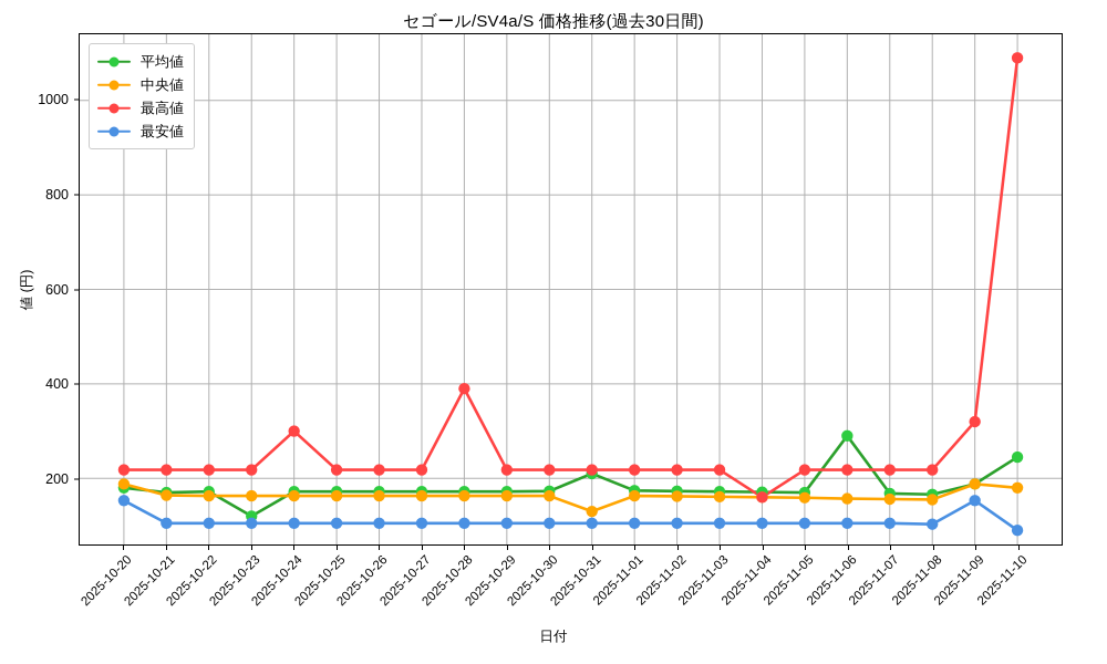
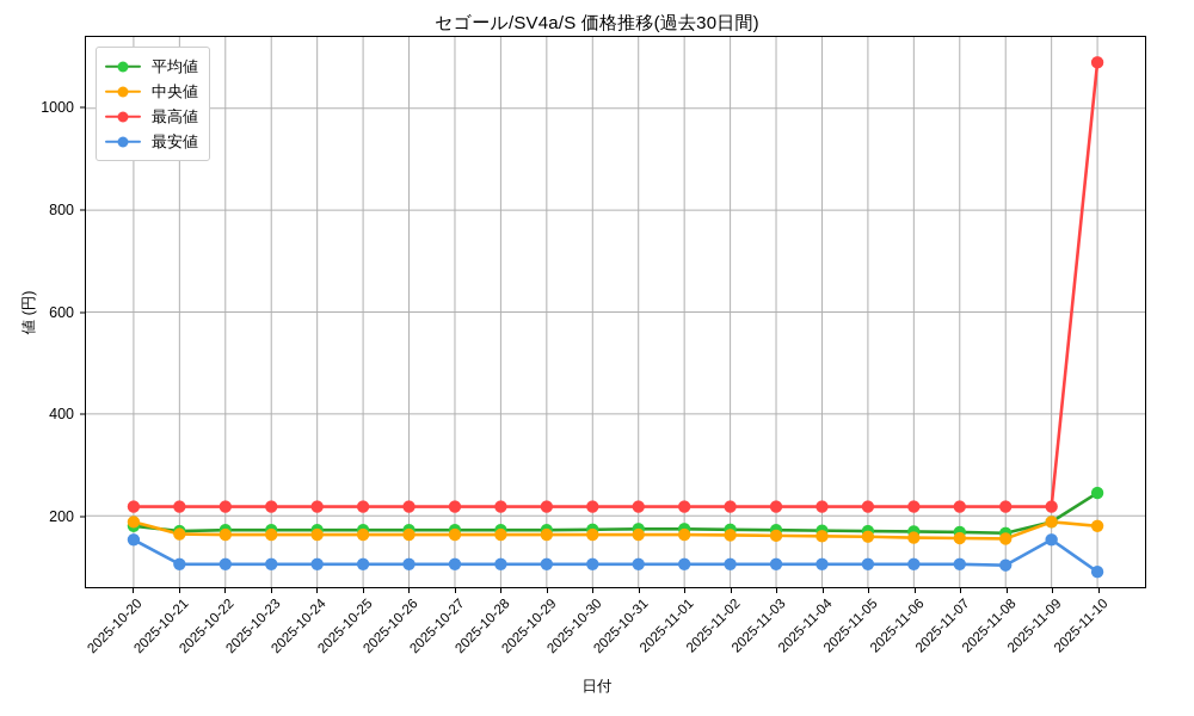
平均値/2025-10-23: 120 -> 170
最高値/2025-10-24: 300 -> 220
最高値/2025-10-28: 390 -> 220
平均値/2025-10-31: 210 -> 170
中央値/2025-10-31: 130 -> 160
最高値/2025-11-04: 160 -> 220
平均値/2025-11-06: 290 -> 170
最高値/2025-11-09: 320 -> 220
